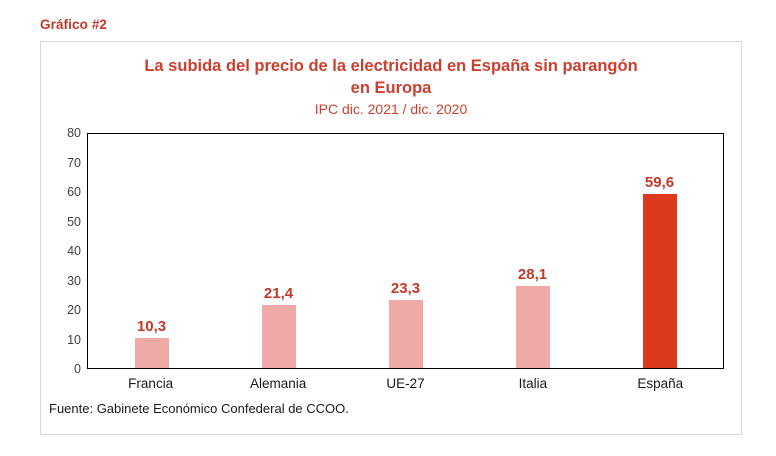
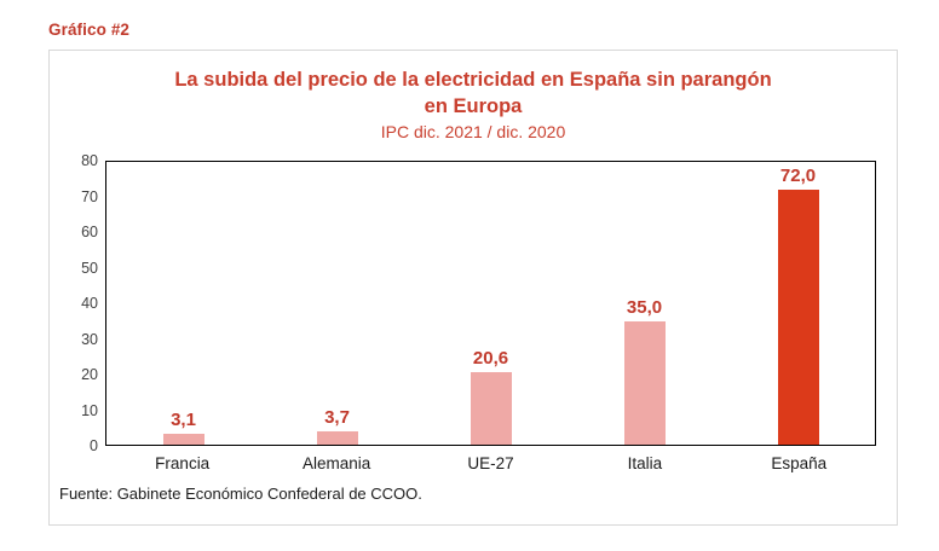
Francia: 10,3 -> 3,1
Alemania: 21,4 -> 3,7
UE-27: 23,3 -> 20,6
Italia: 28,1 -> 35,0
España: 59,6 -> 72,0
